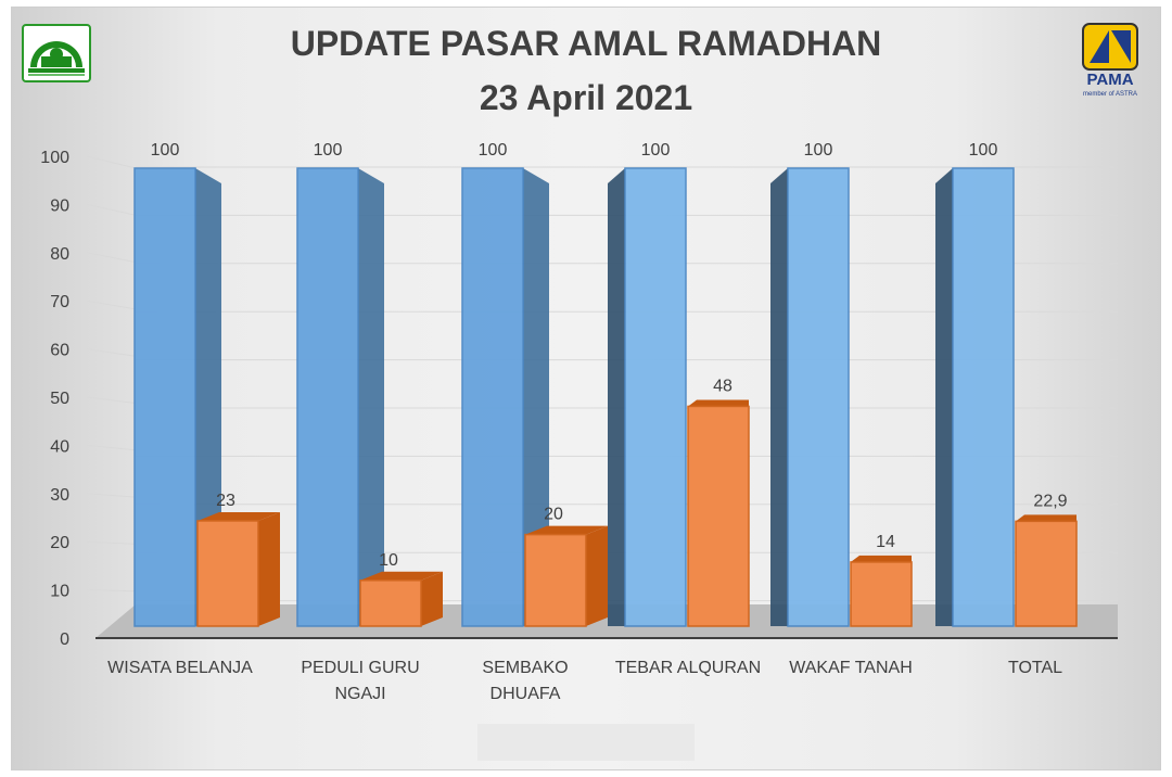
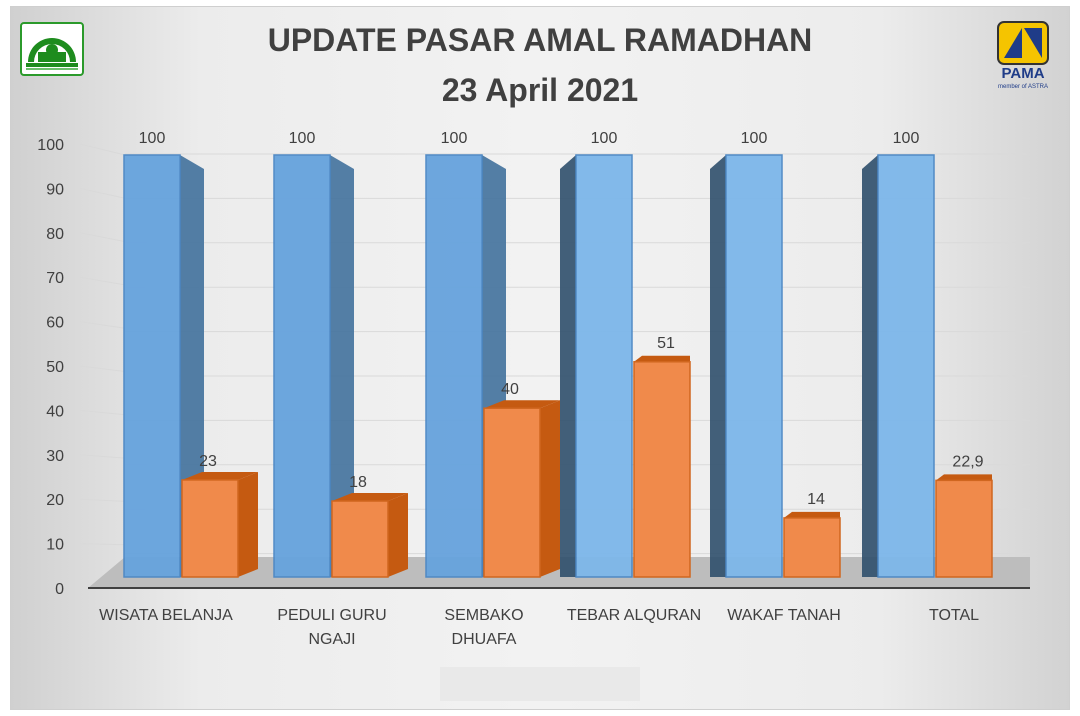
Aktual/PEDULI GURU NGAJI: 10 -> 18
Aktual/SEMBAKO DHUAFA: 20 -> 40
Aktual/TEBAR ALQURAN: 48 -> 51
